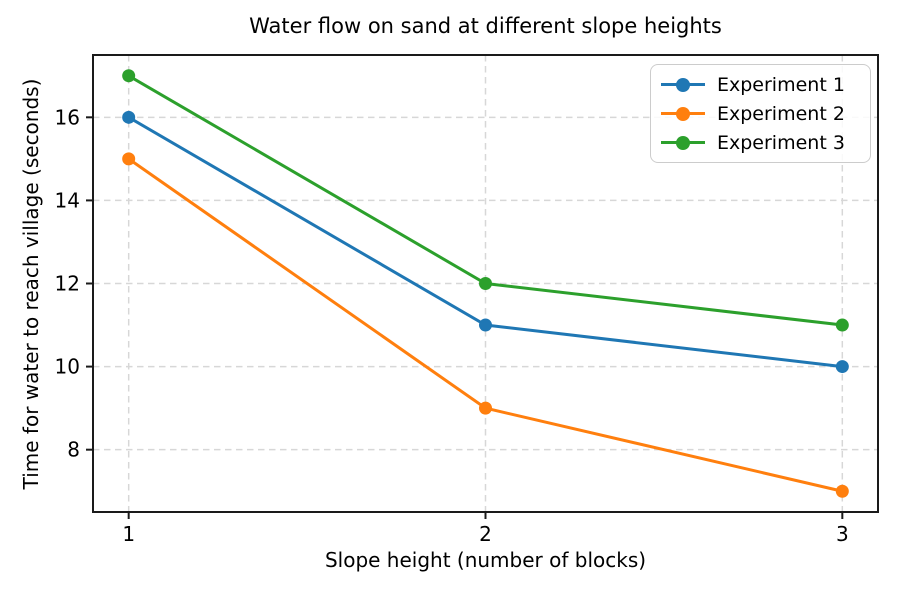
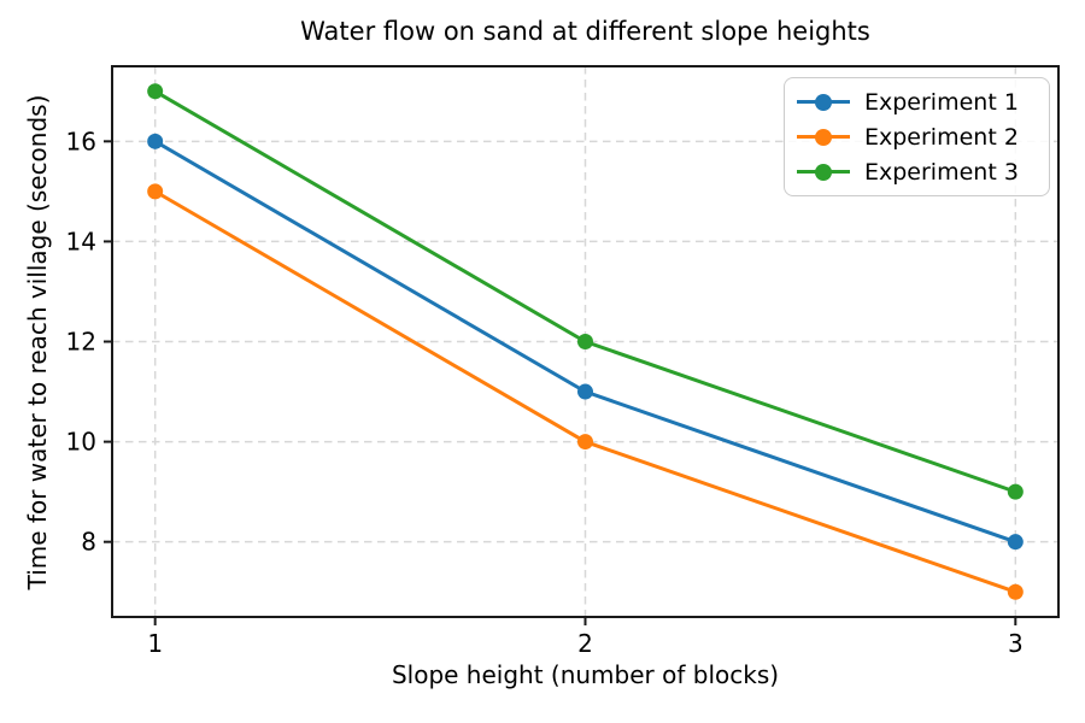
Experiment 2/2: 9 -> 10
Experiment 1/3: 10 -> 8
Experiment 3/3: 11 -> 9
